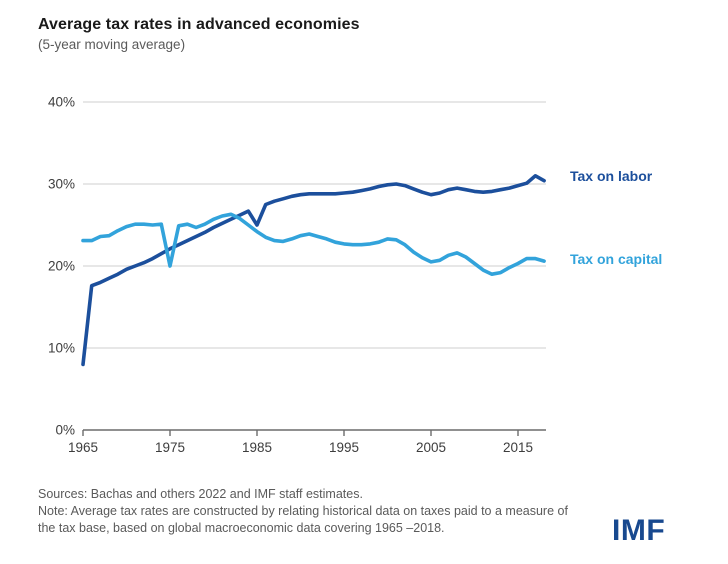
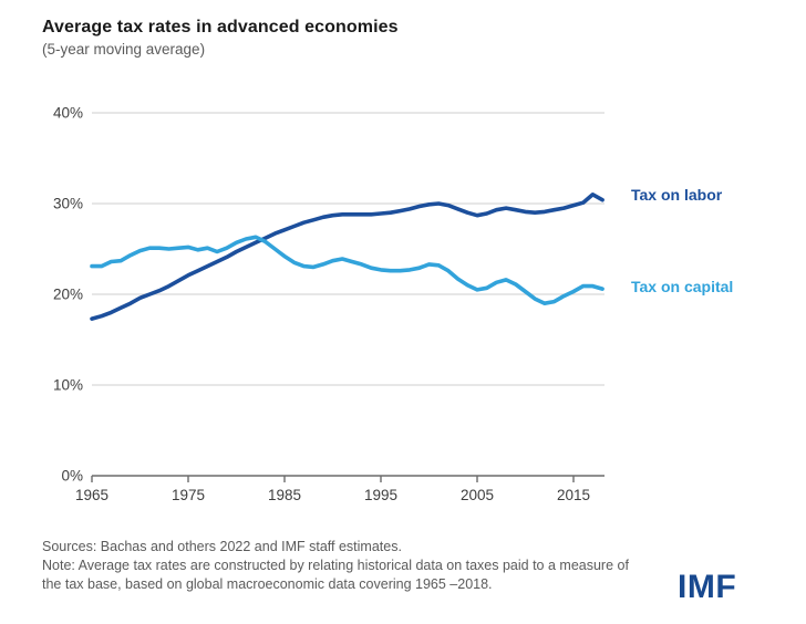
Tax on labor/1965: 8% -> 17%
Tax on capital/1975: 20% -> 25%
Tax on labor/1985: 25% -> 27%
